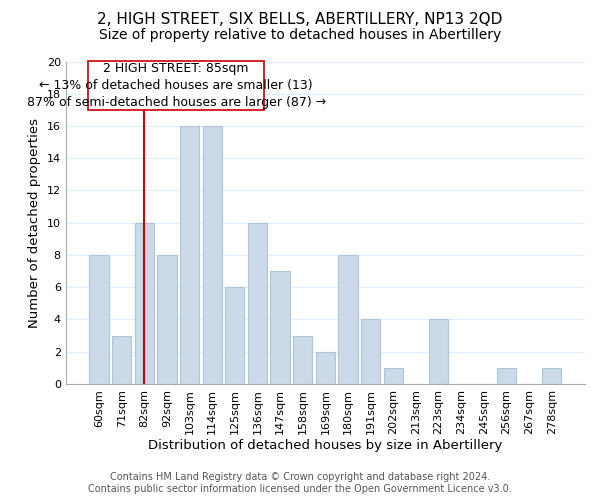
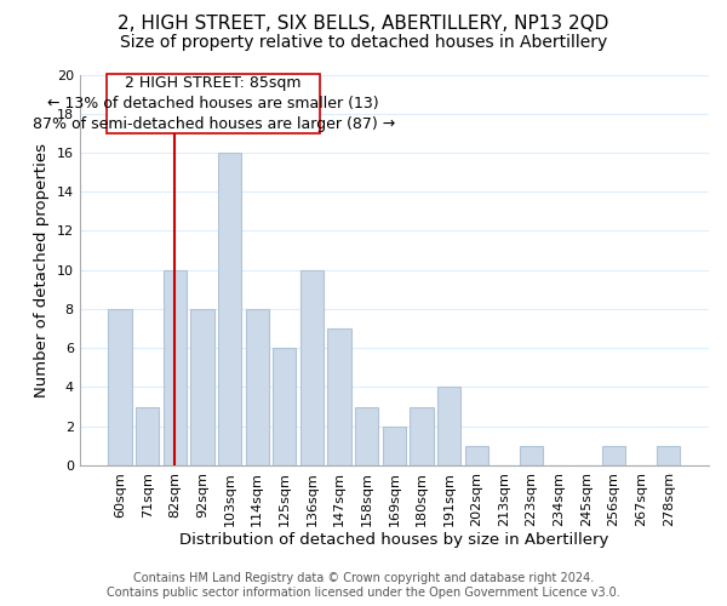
114sqm: 16 -> 8
180sqm: 8 -> 3
223sqm: 4 -> 1
